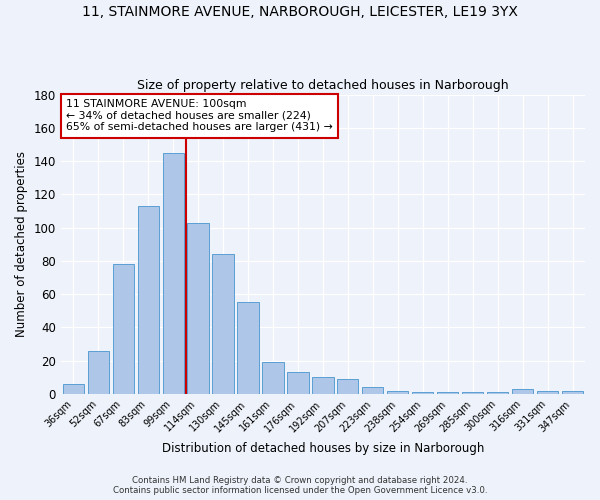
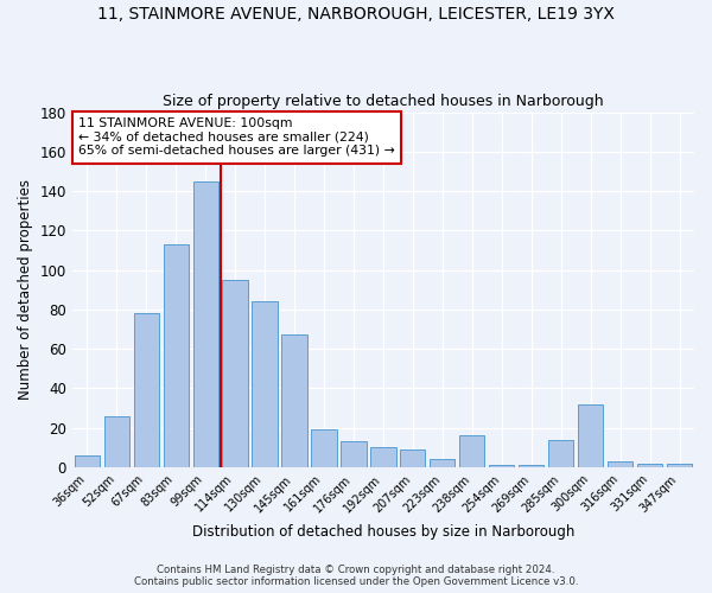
114sqm: 103 -> 95
145sqm: 55 -> 67
238sqm: 2 -> 16
285sqm: 1 -> 14
300sqm: 1 -> 32
